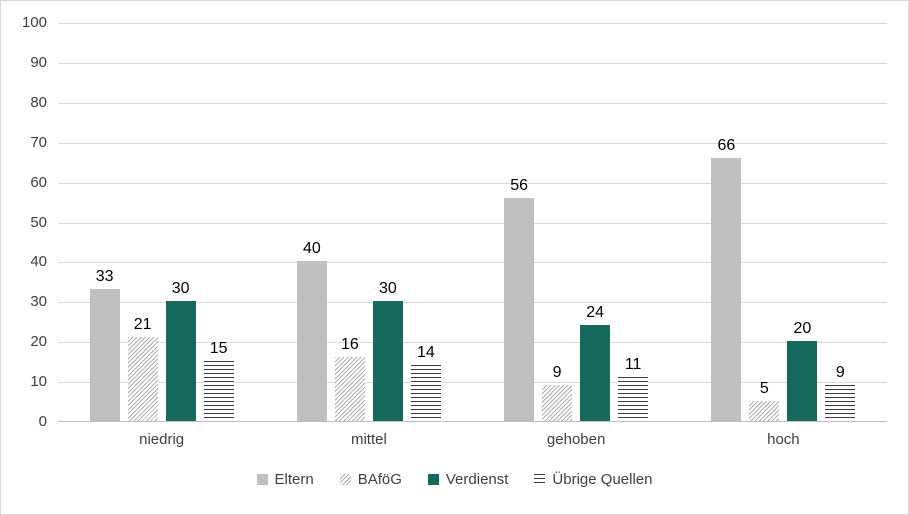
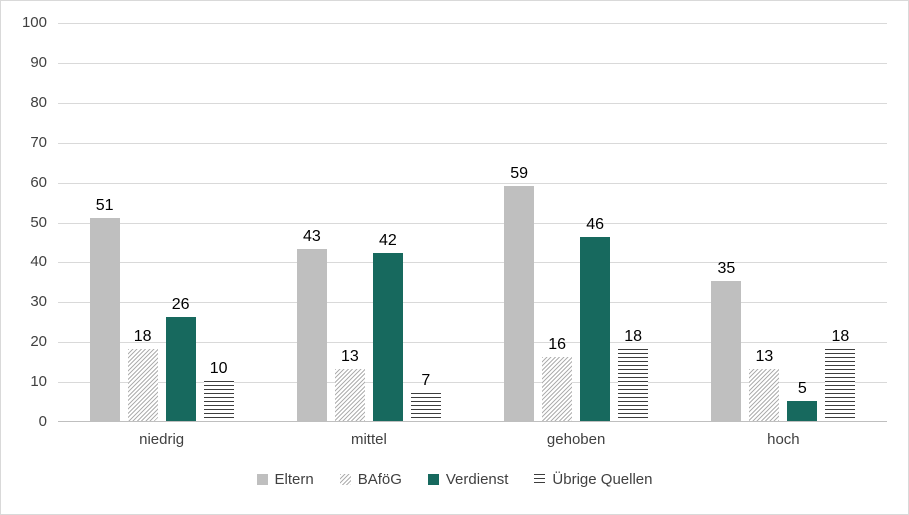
Eltern/niedrig: 33 -> 51
BAföG/niedrig: 21 -> 18
Verdienst/niedrig: 30 -> 26
Übrige Quellen/niedrig: 15 -> 10
Eltern/mittel: 40 -> 43
BAföG/mittel: 16 -> 13
Verdienst/mittel: 30 -> 42
Übrige Quellen/mittel: 14 -> 7
Eltern/gehoben: 56 -> 59
BAföG/gehoben: 9 -> 16
Verdienst/gehoben: 24 -> 46
Übrige Quellen/gehoben: 11 -> 18
Eltern/hoch: 66 -> 35
BAföG/hoch: 5 -> 13
Verdienst/hoch: 20 -> 5
Übrige Quellen/hoch: 9 -> 18
